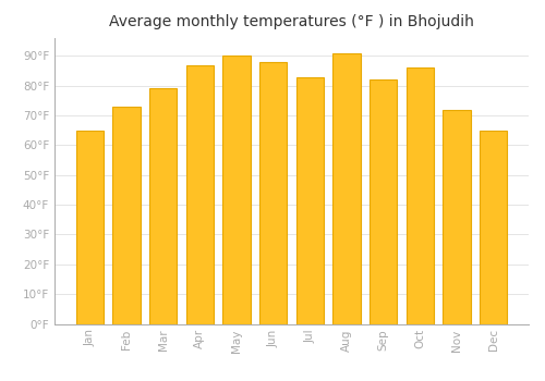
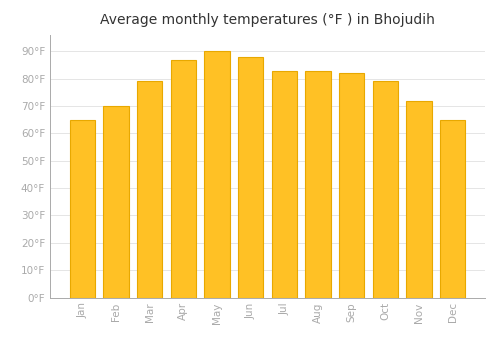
Feb: 73°F -> 70°F
Aug: 91°F -> 83°F
Oct: 86°F -> 79°F
